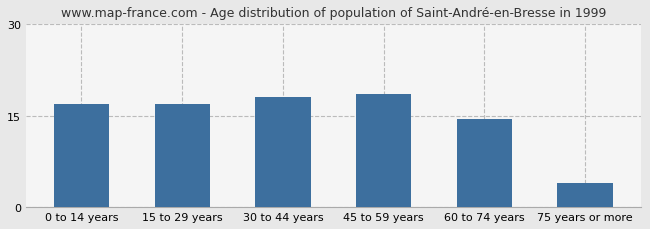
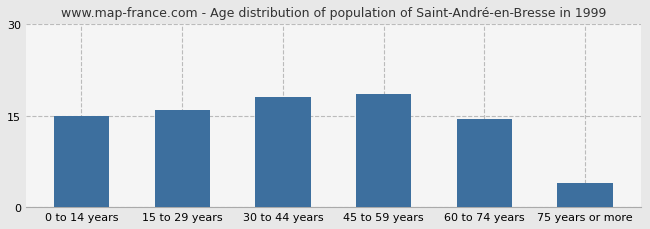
0 to 14 years: 17.0 -> 15.0
15 to 29 years: 17.0 -> 16.0
